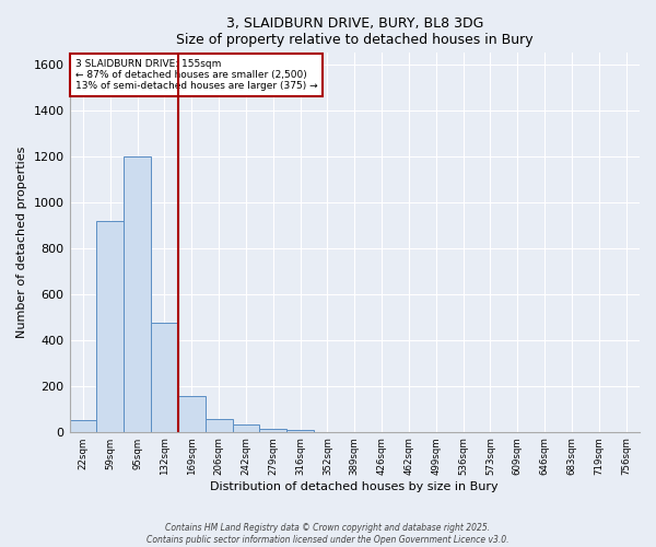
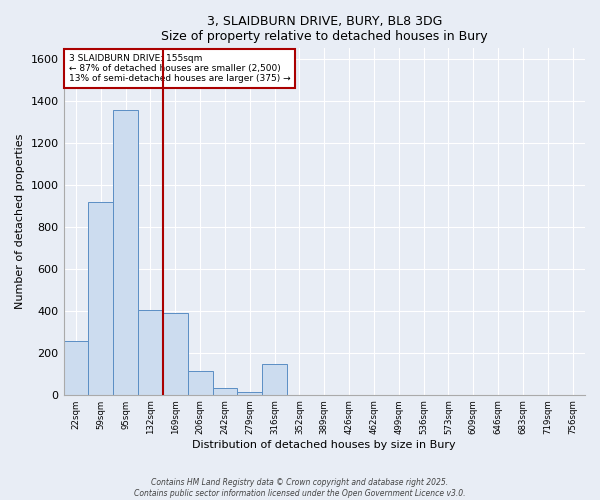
22sqm: 50 -> 255
95sqm: 1200 -> 1355
132sqm: 475 -> 405
169sqm: 155 -> 390
206sqm: 55 -> 115
316sqm: 10 -> 145
